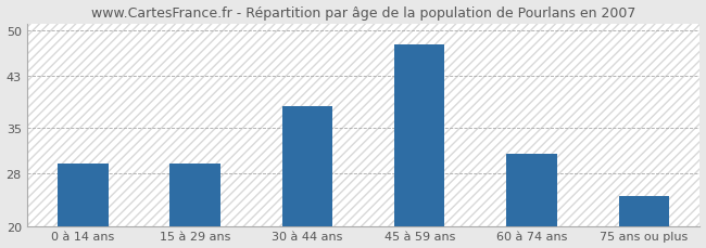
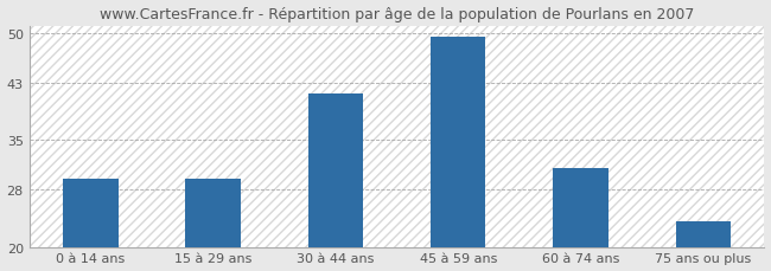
30 à 44 ans: 38.4 -> 41.5
45 à 59 ans: 47.8 -> 49.5
75 ans ou plus: 24.6 -> 23.5
